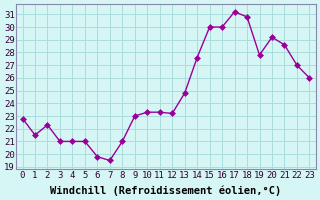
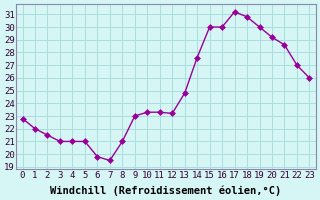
1: 21.5 -> 22.0
2: 22.3 -> 21.5
19: 27.8 -> 30.0
